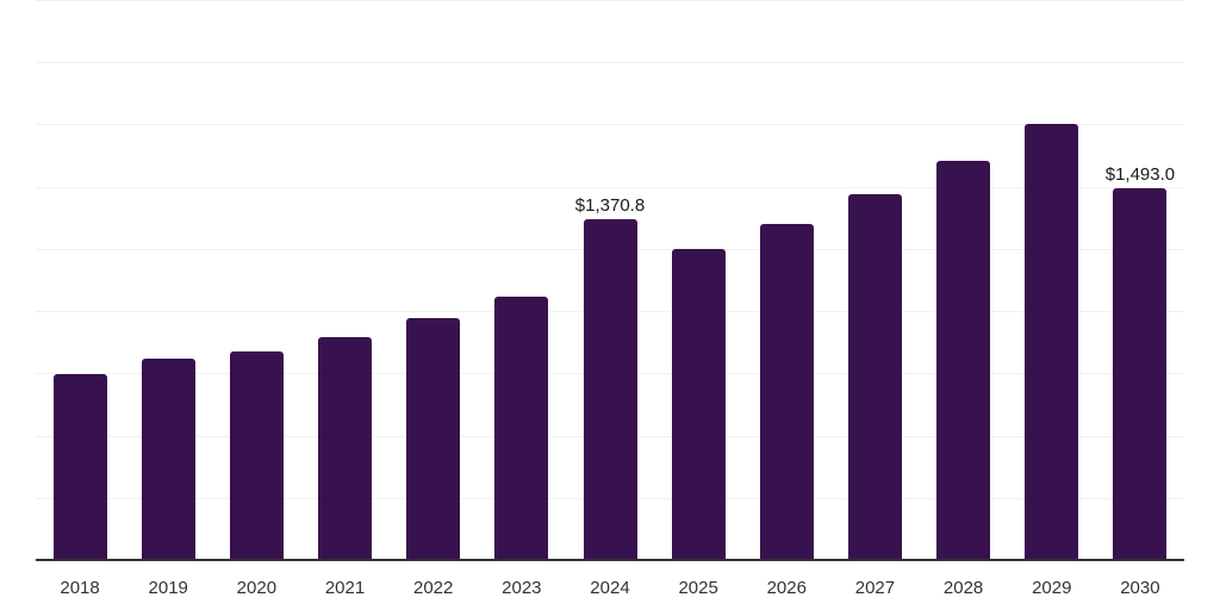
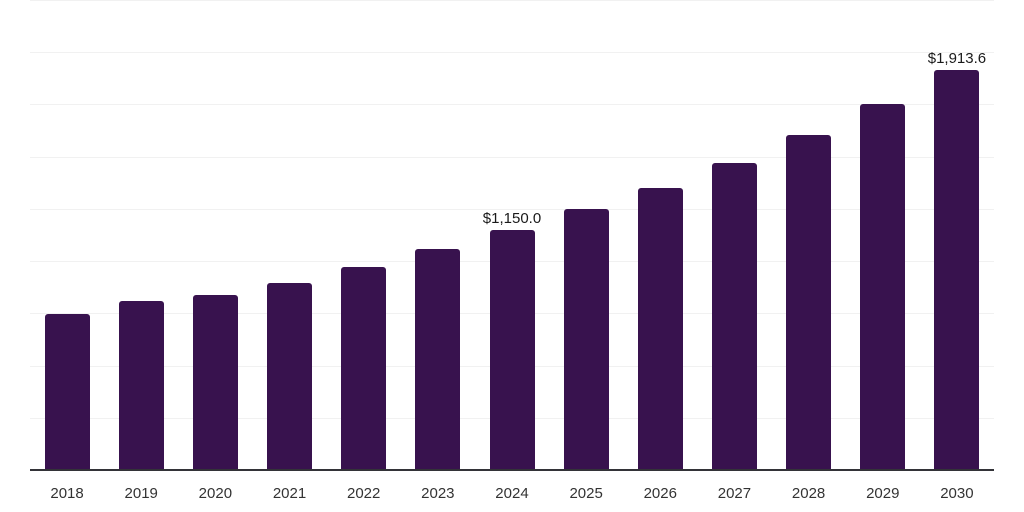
2024: $1,370.8 -> $1,150.0
2030: $1,493.0 -> $1,913.6
